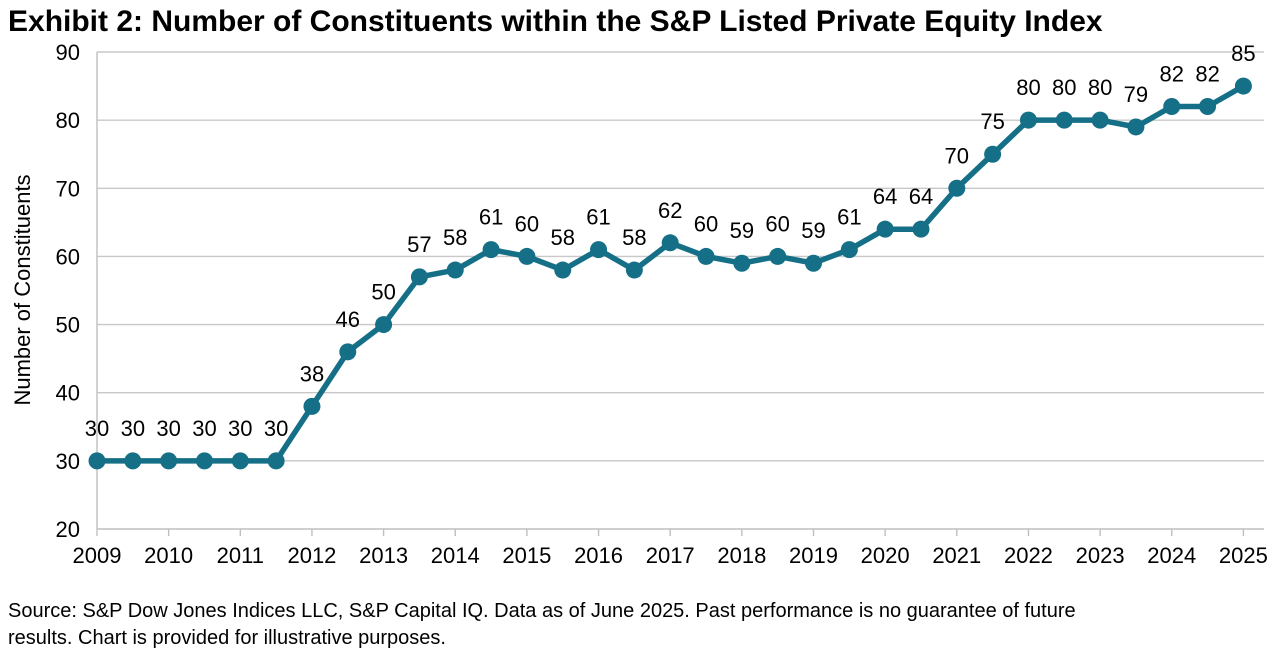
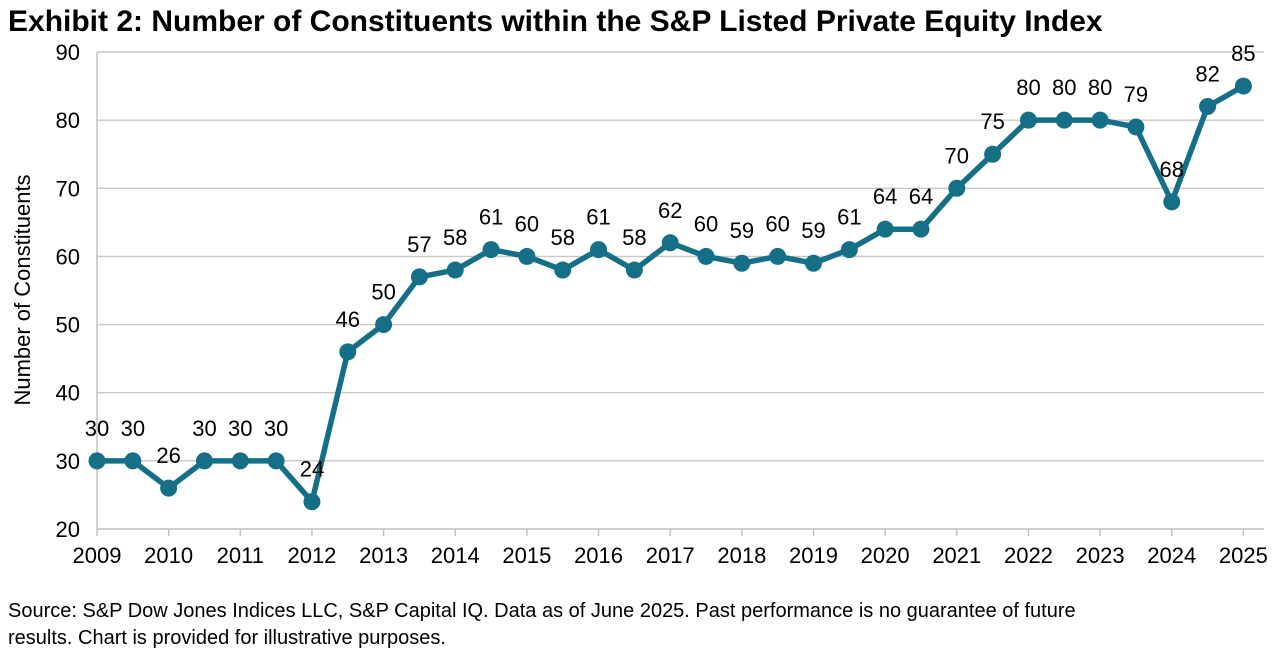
2010: 30 -> 26
2012: 38 -> 24
2024: 82 -> 68
